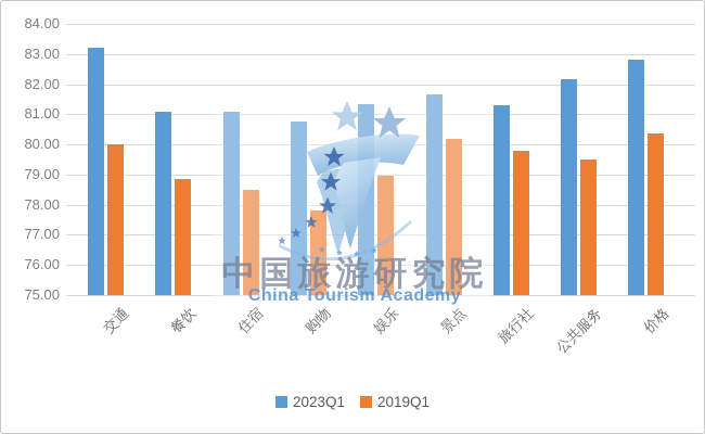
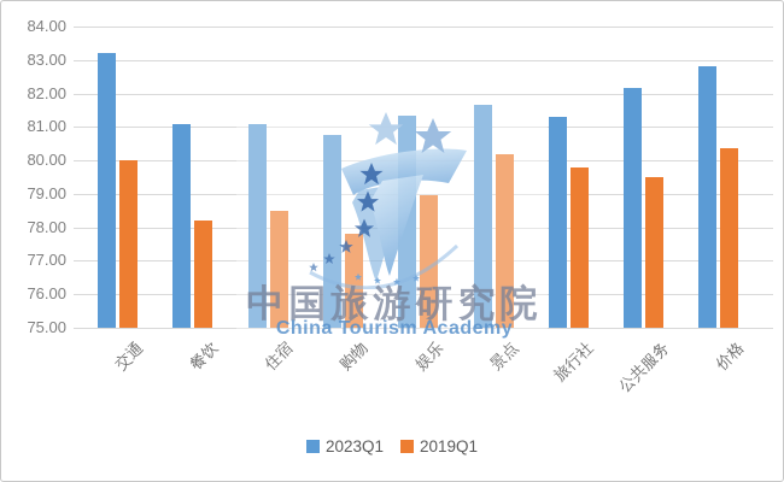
2019Q1/餐饮: 78.8 -> 78.2
